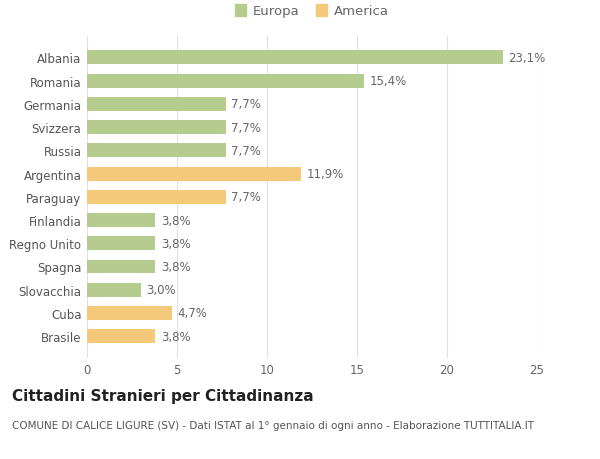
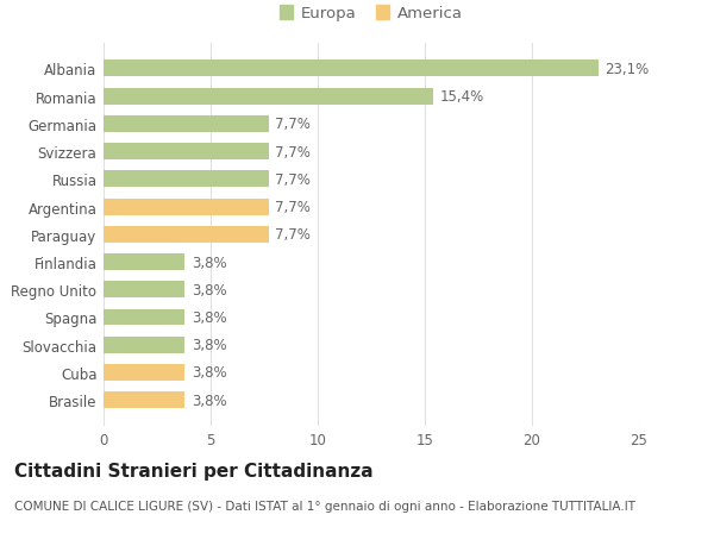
Argentina: 11,9% -> 7,7%
Slovacchia: 3,0% -> 3,8%
Cuba: 4,7% -> 3,8%
